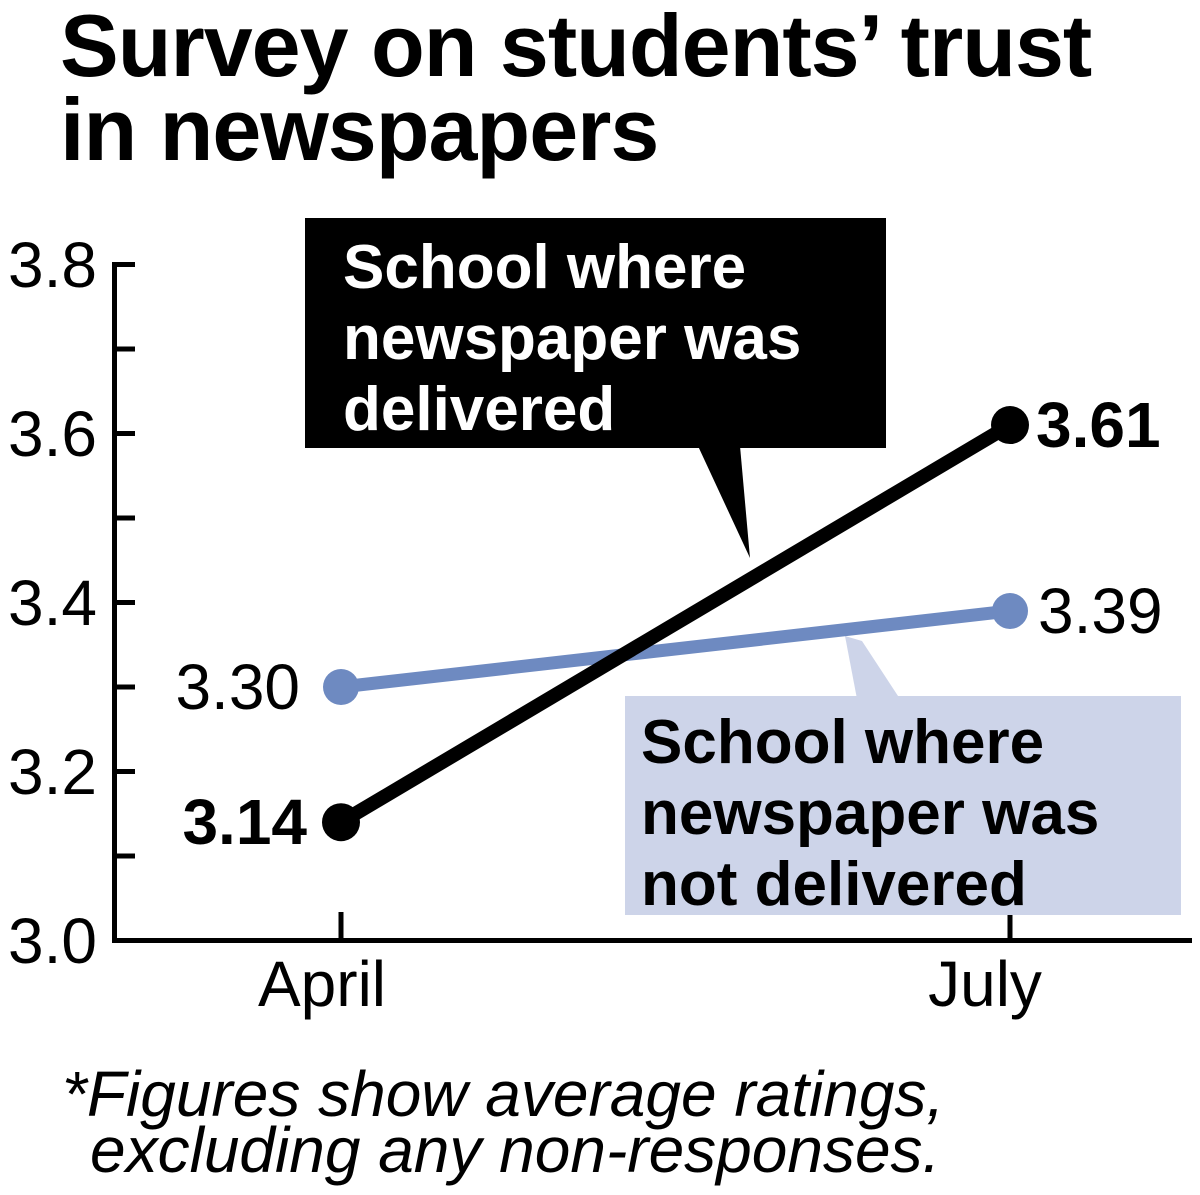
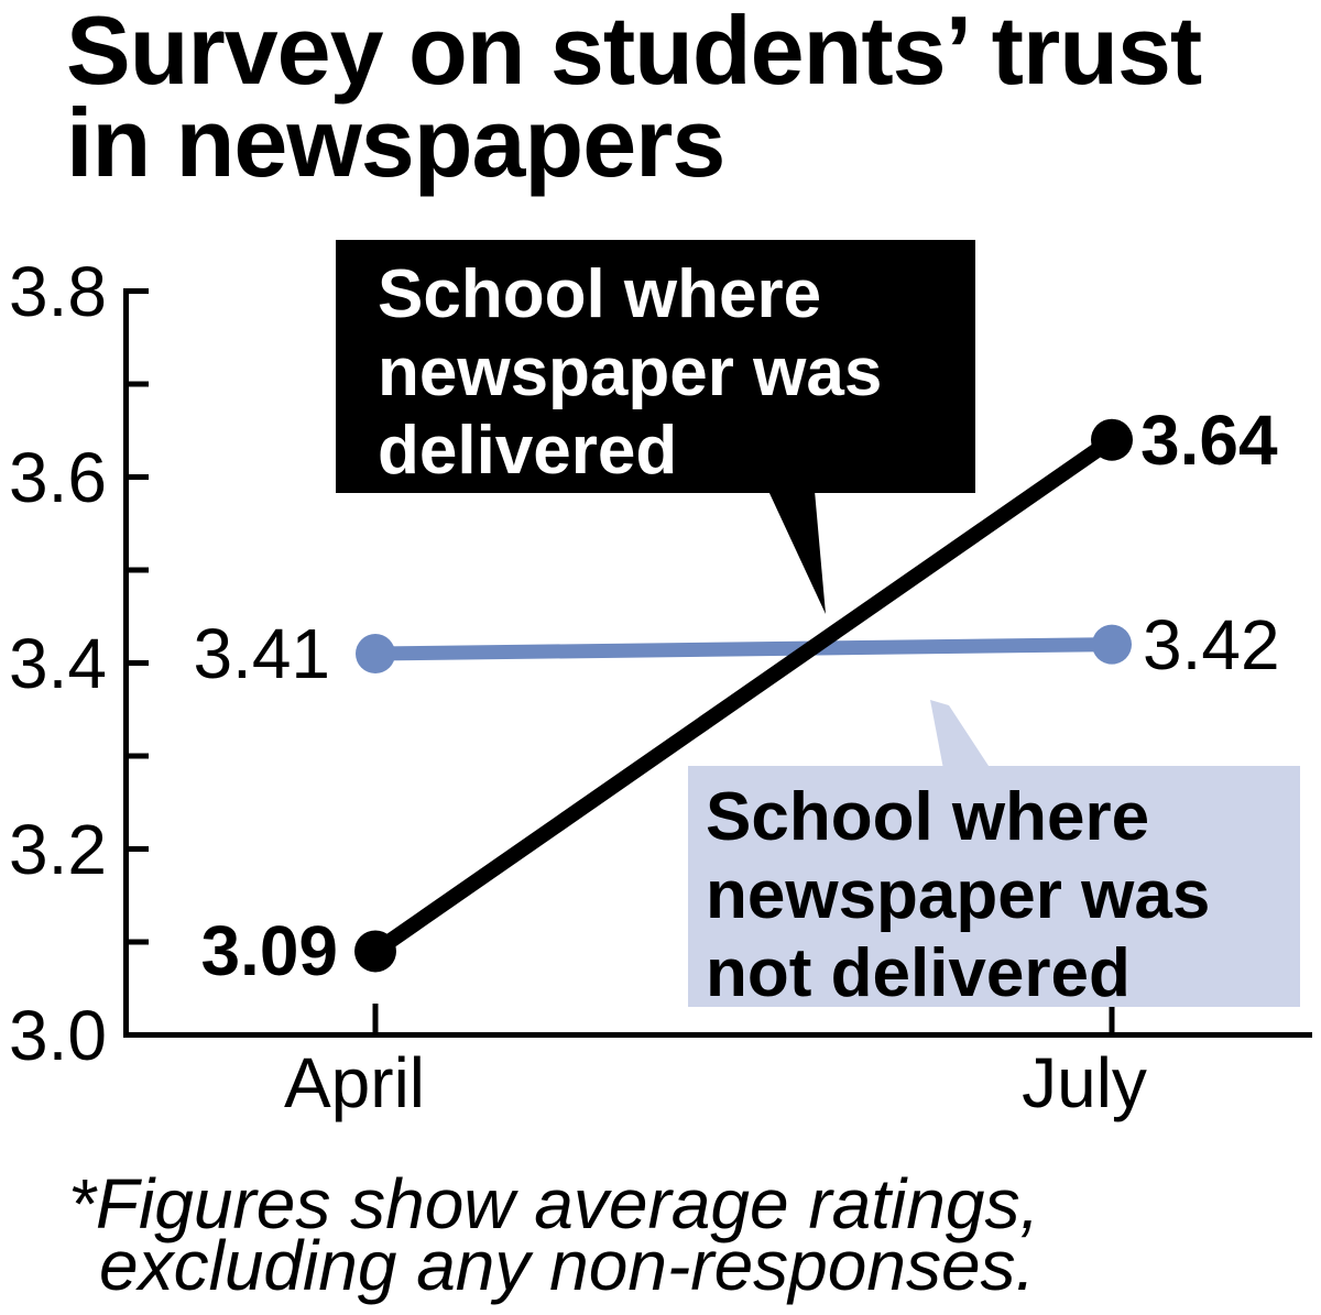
School where newspaper was delivered/April: 3.14 -> 3.09
School where newspaper was not delivered/April: 3.30 -> 3.41
School where newspaper was delivered/July: 3.61 -> 3.64
School where newspaper was not delivered/July: 3.39 -> 3.42
